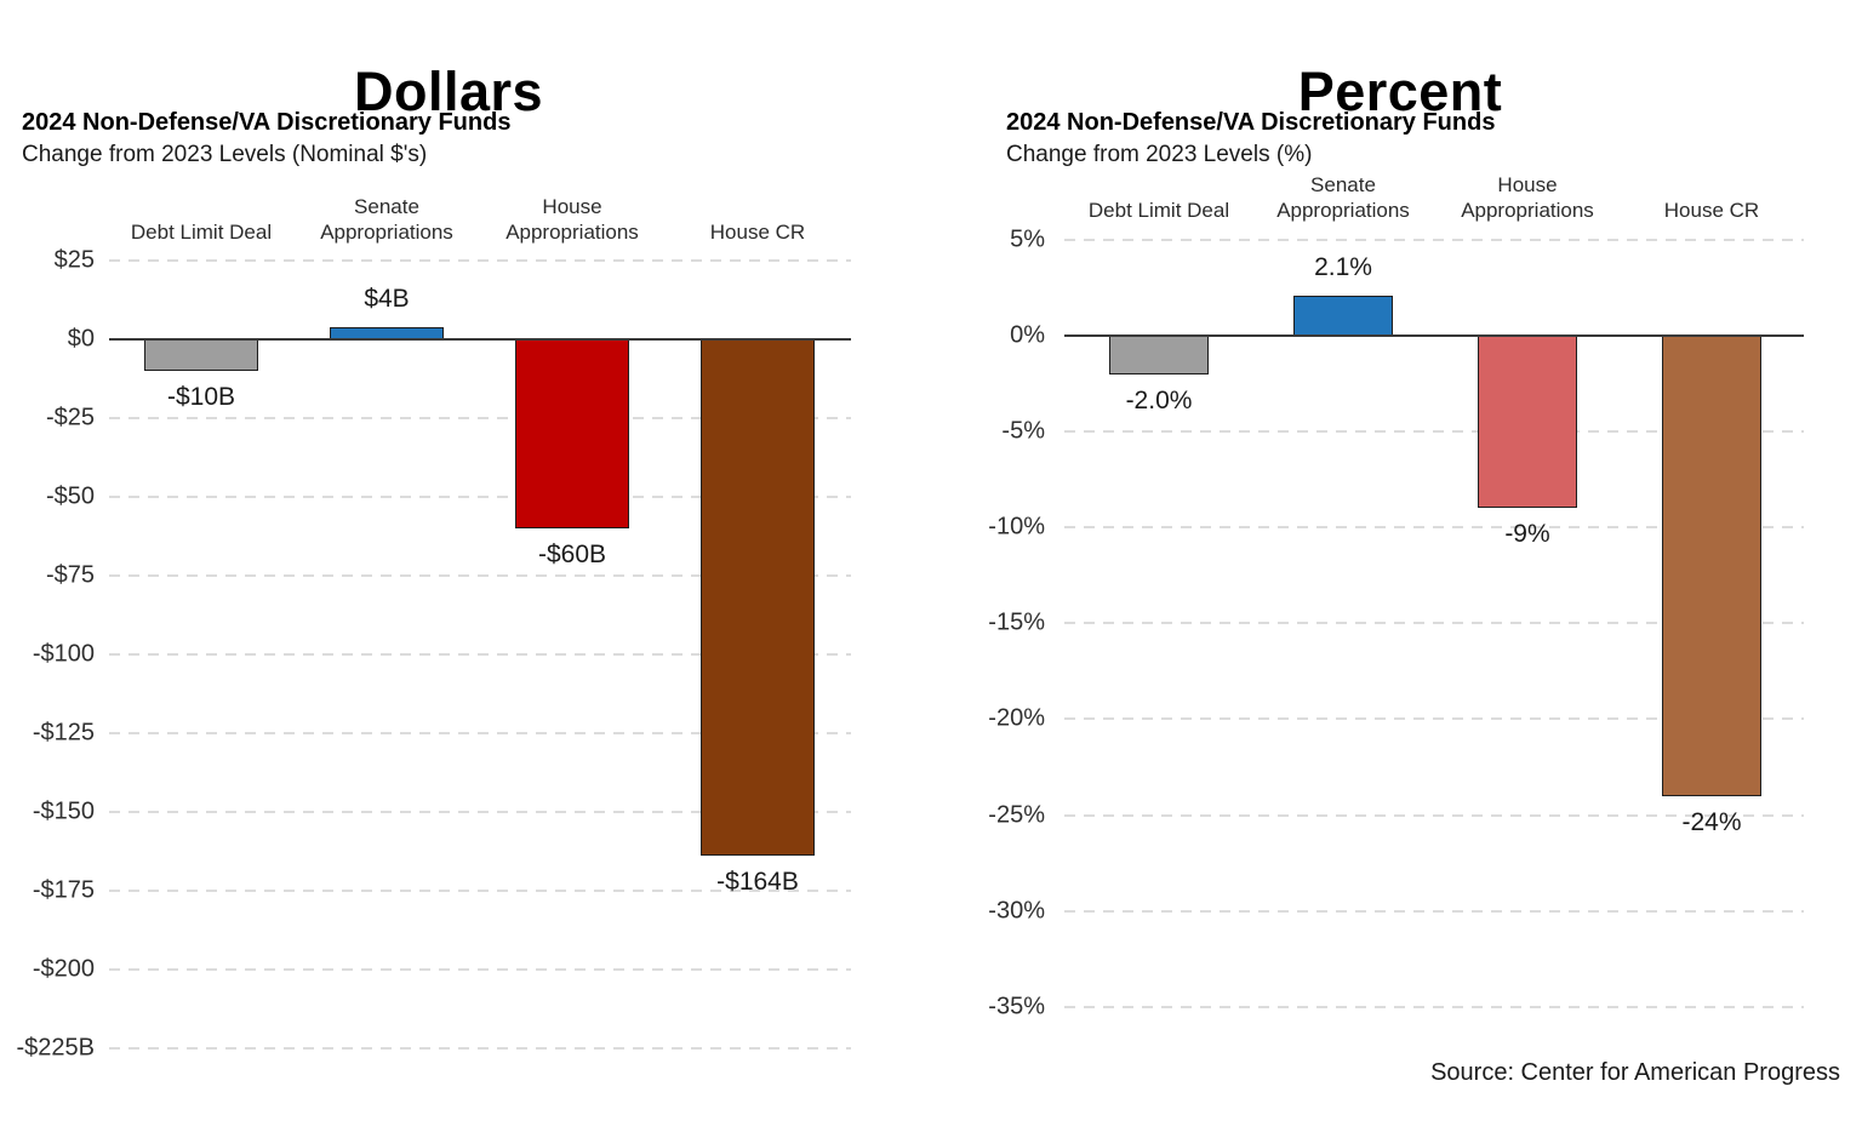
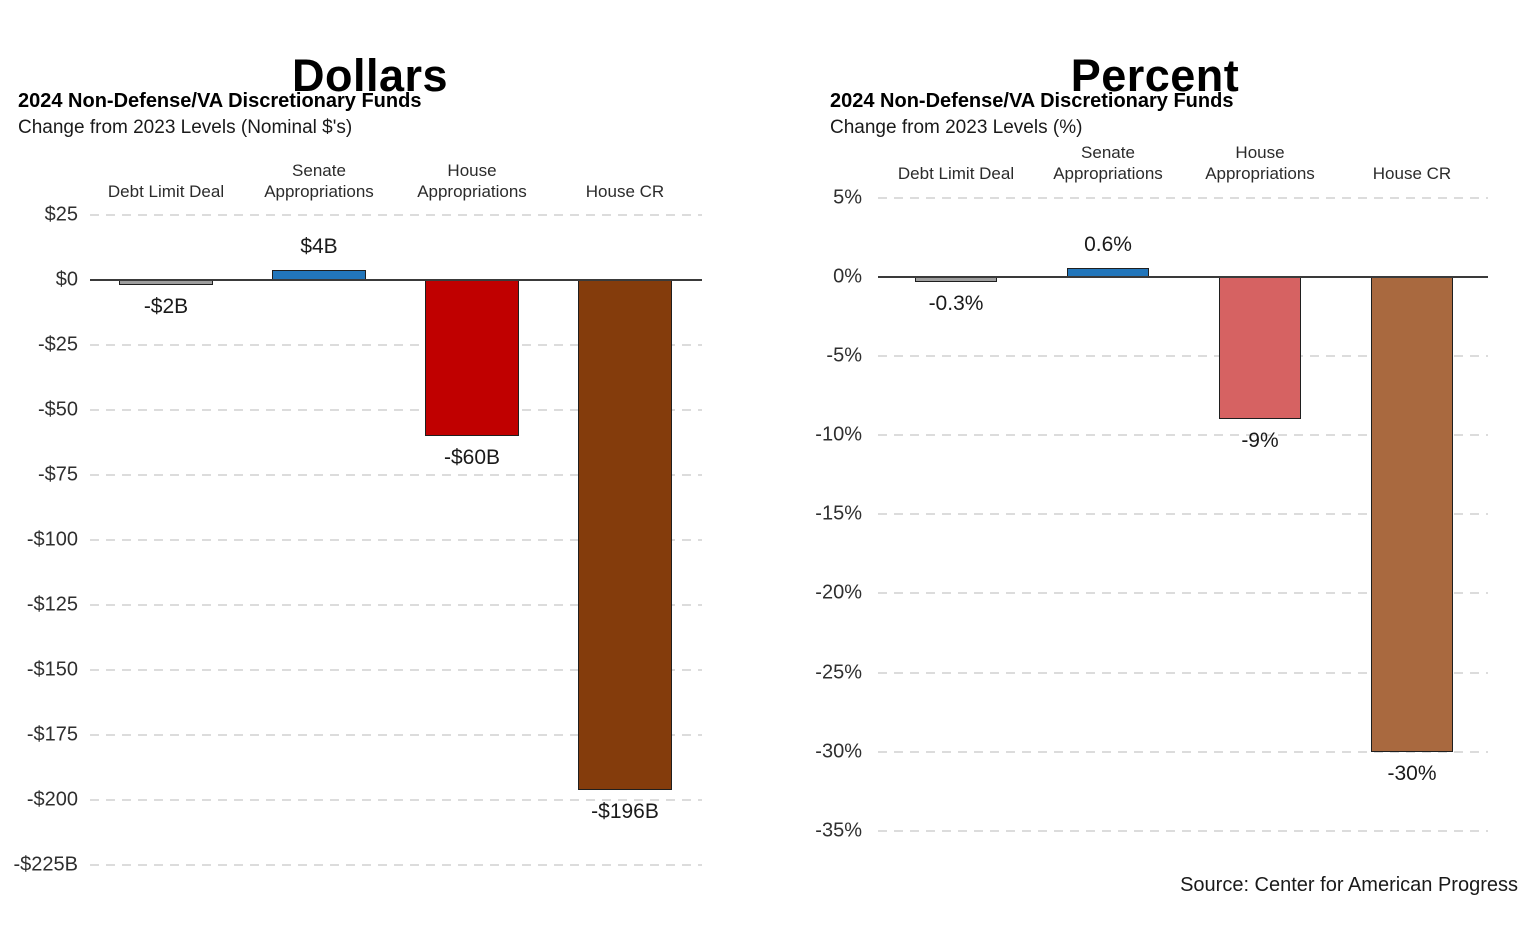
Dollars/Debt Limit Deal: -$10B -> -$2B
Dollars/House CR: -$164B -> -$196B
Percent/Debt Limit Deal: -2.0% -> -0.3%
Percent/Senate Appropriations: 2.1% -> 0.6%
Percent/House CR: -24% -> -30%
